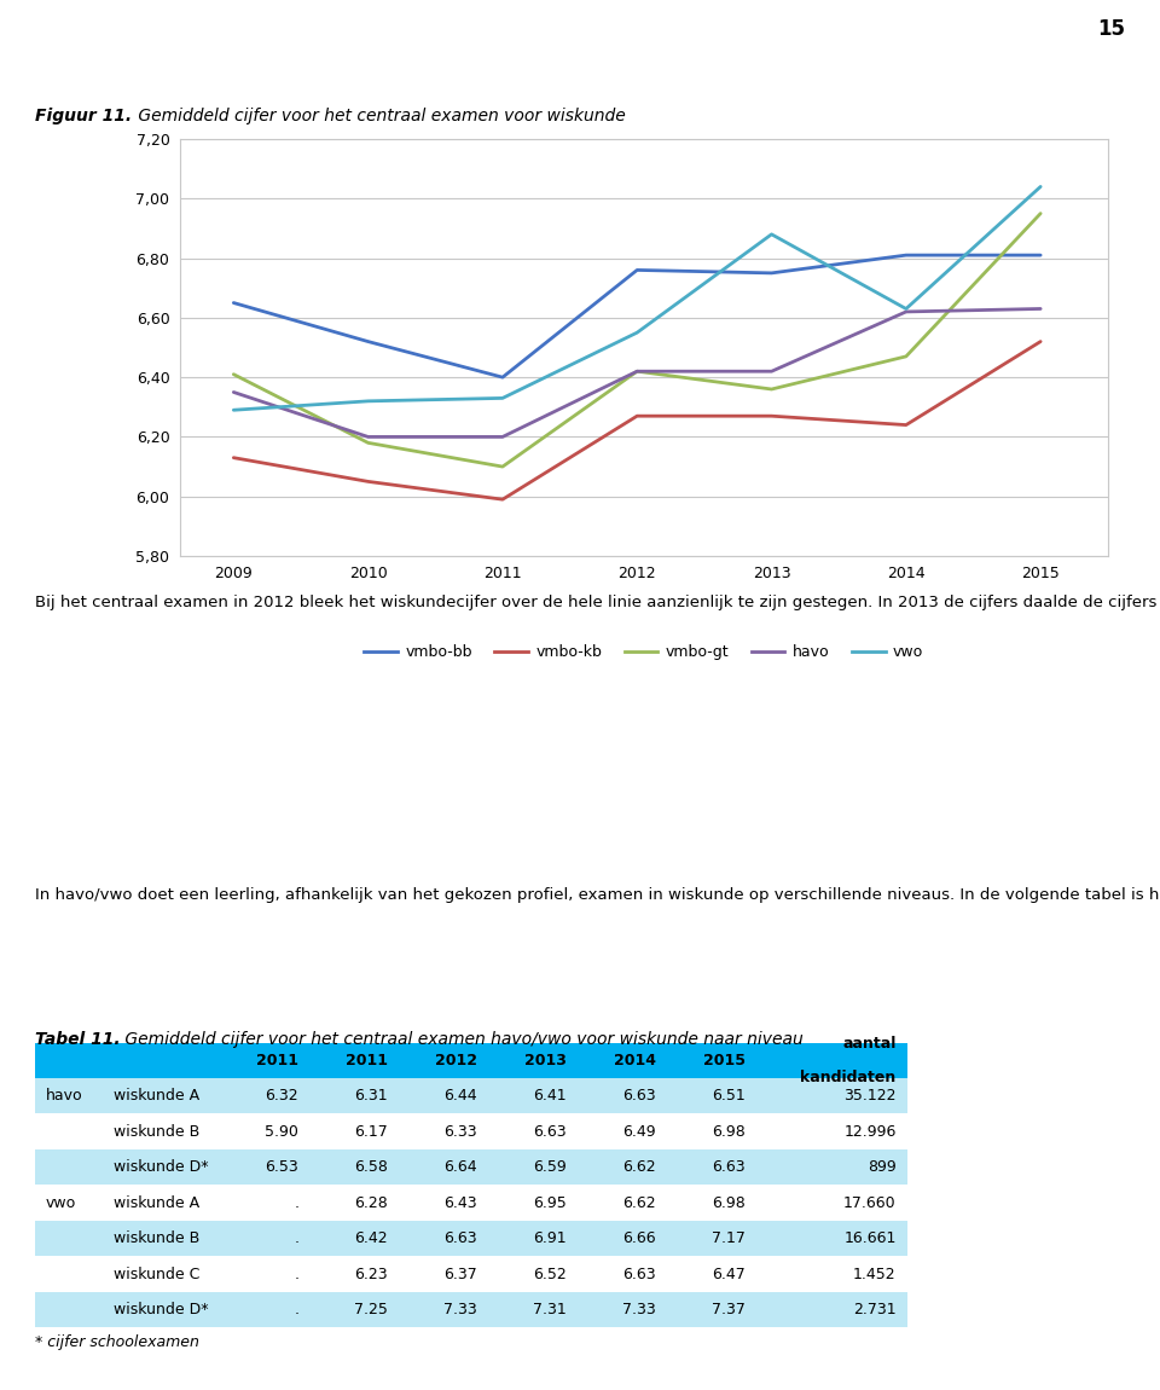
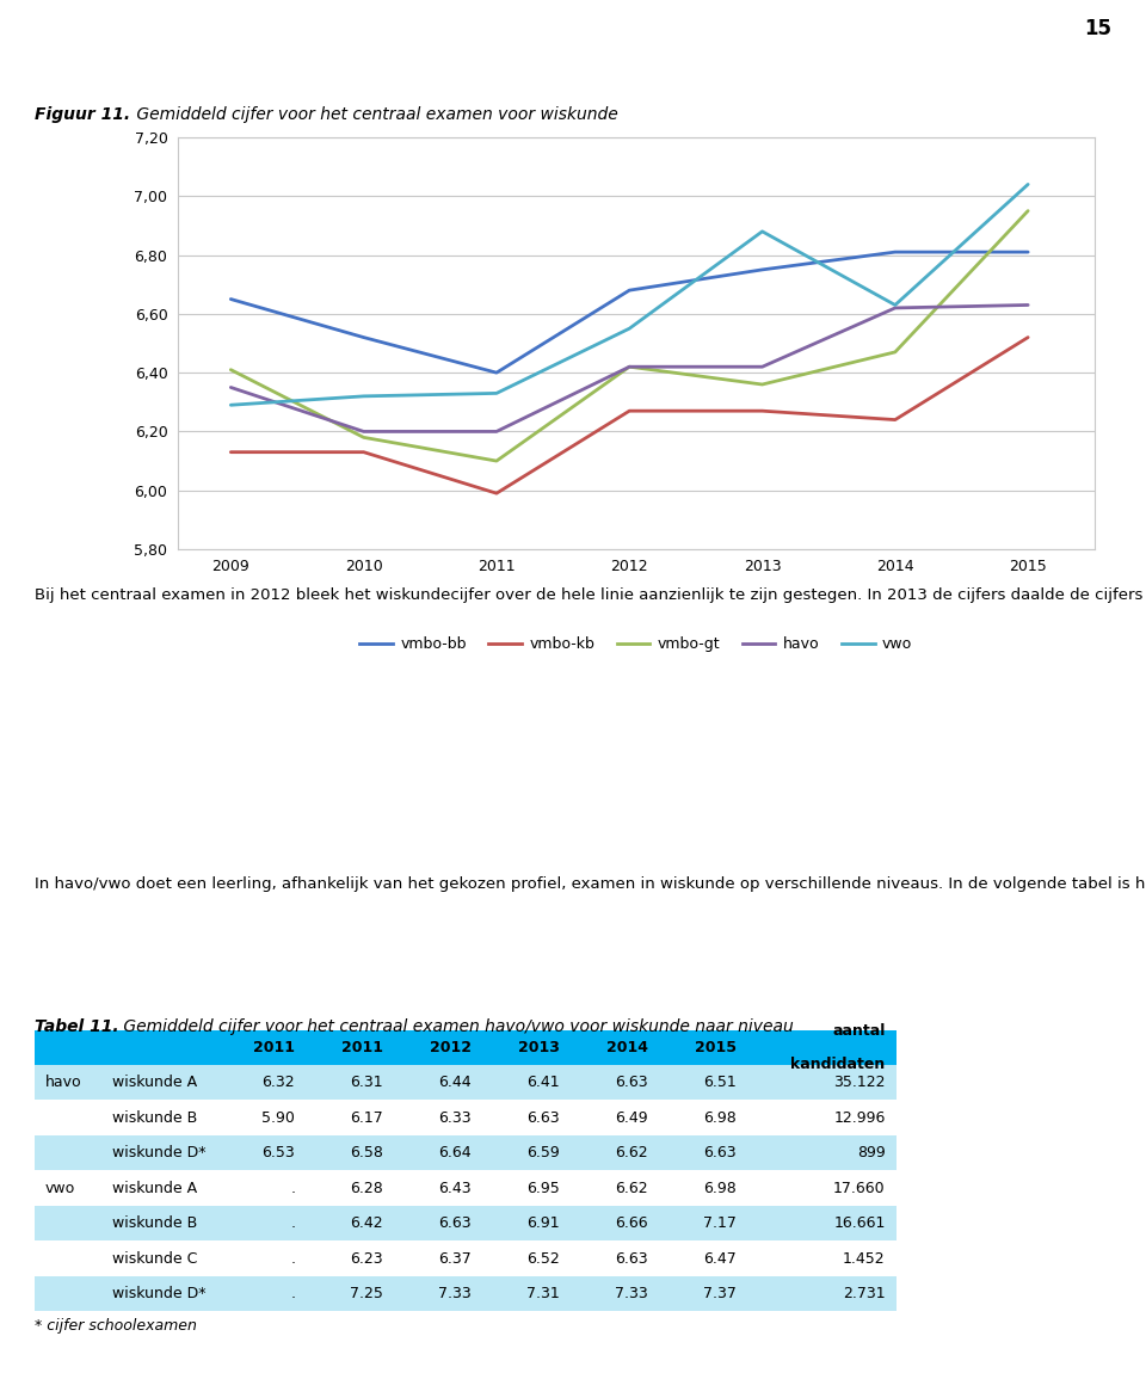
vmbo-kb/2010: 6,05 -> 6,13
vmbo-bb/2012: 6,76 -> 6,68
